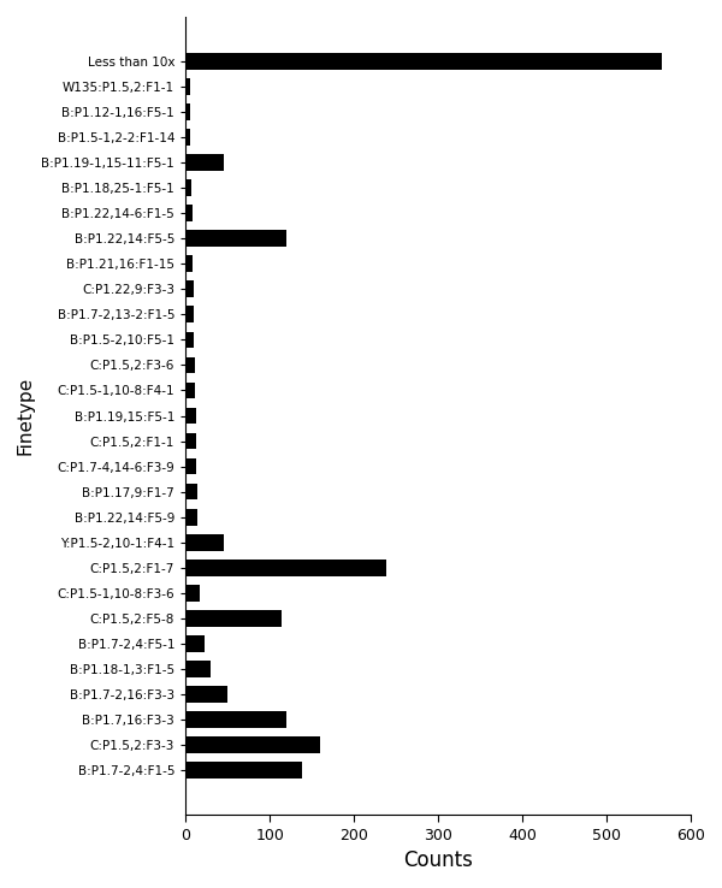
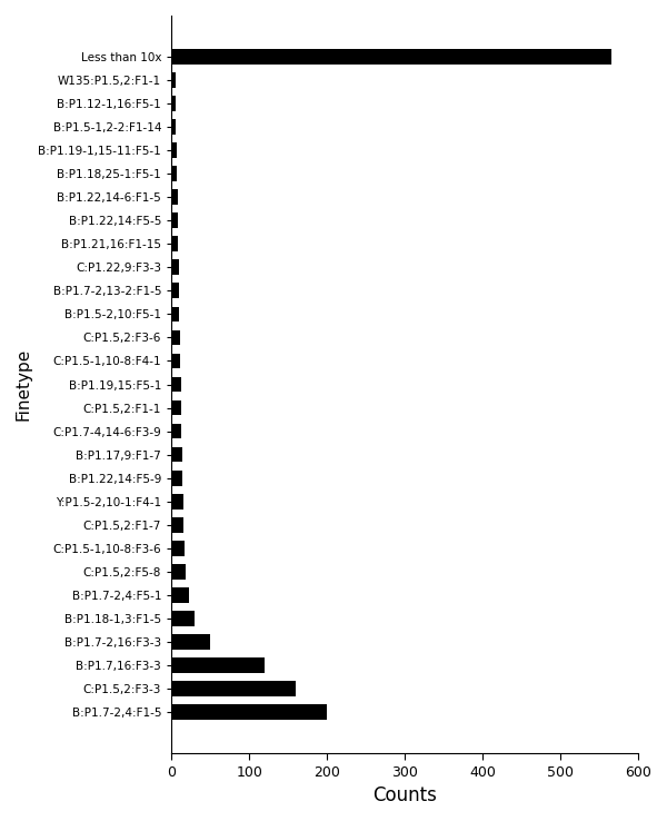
B:P1.19-1,15-11:F5-1: 46 -> 7
B:P1.22,14:F5-5: 120 -> 8
Y:P1.5-2,10-1:F4-1: 46 -> 15
C:P1.5,2:F1-7: 238 -> 16
C:P1.5,2:F5-8: 114 -> 18
B:P1.7-2,4:F1-5: 138 -> 199
